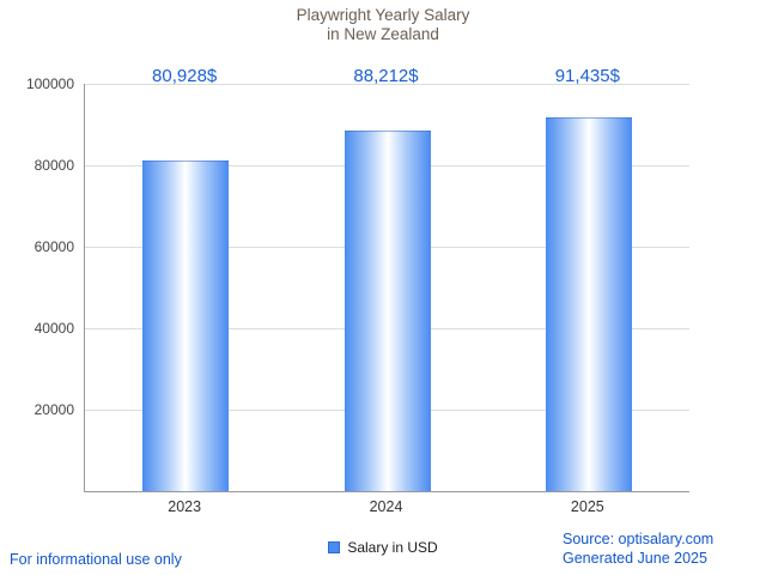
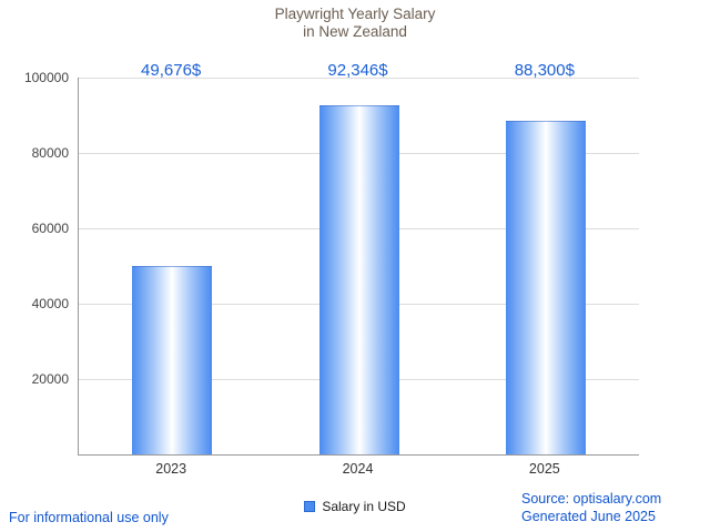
2023: 80,928 -> 49,676
2024: 88,212 -> 92,346
2025: 91,435 -> 88,300
